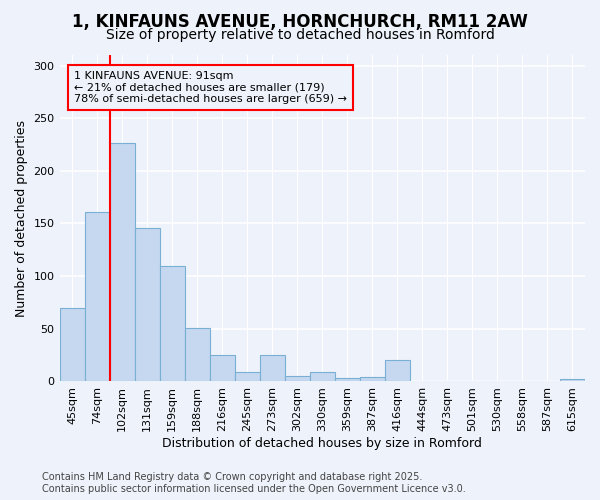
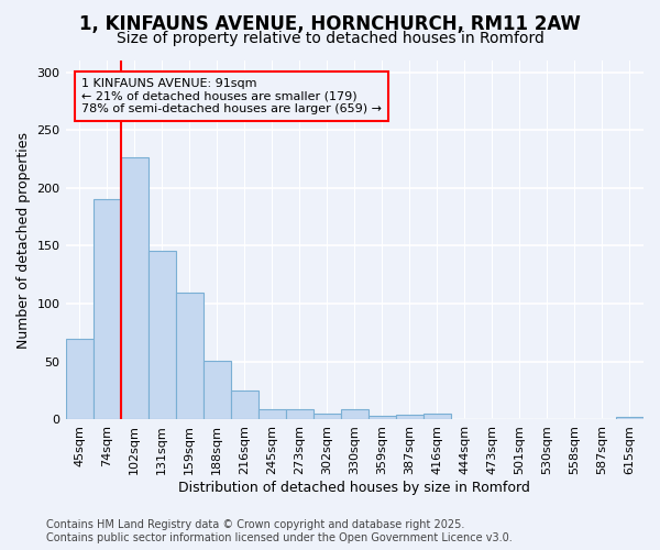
74sqm: 161 -> 190
273sqm: 25 -> 9
416sqm: 20 -> 5
